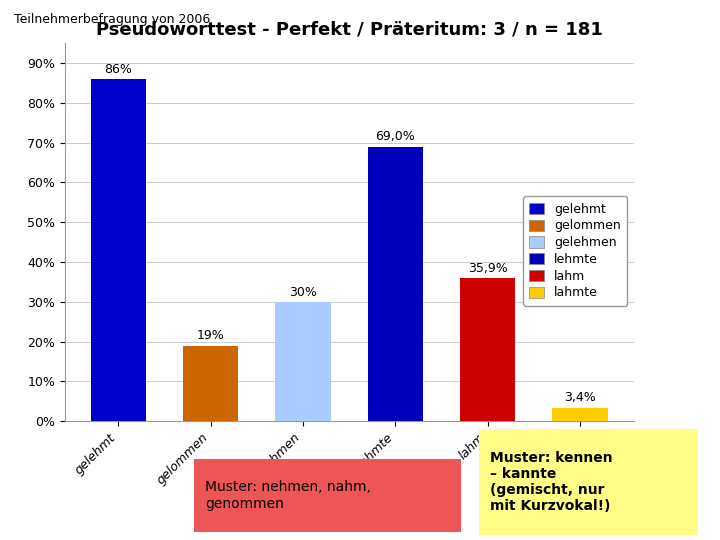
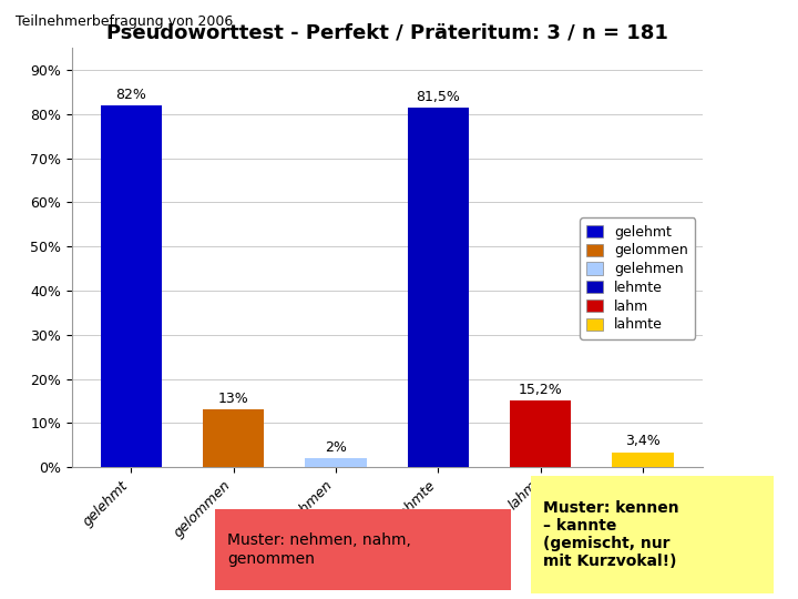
gelehmt: 86% -> 82%
gelommen: 19% -> 13%
gelehmen: 30% -> 2%
lehmte: 69,0% -> 81,5%
lahm: 35,9% -> 15,2%
